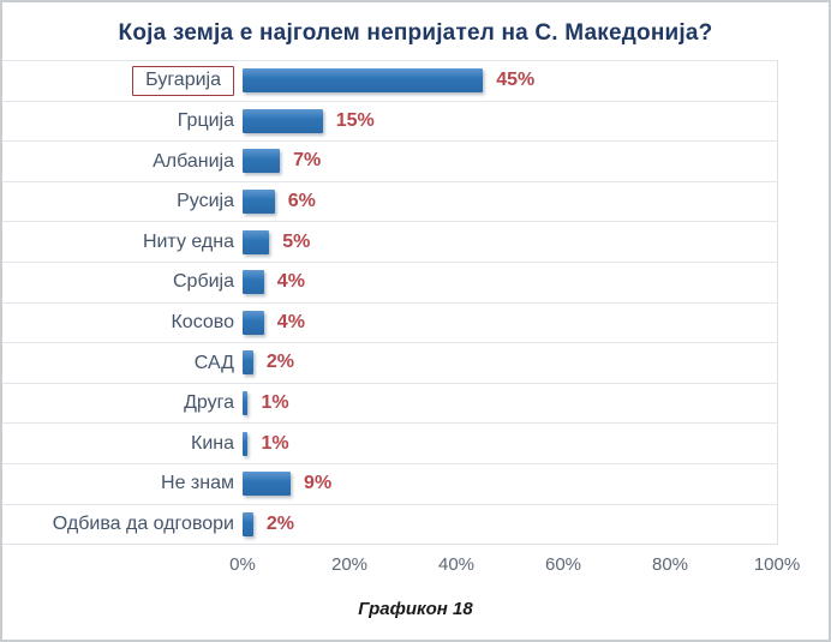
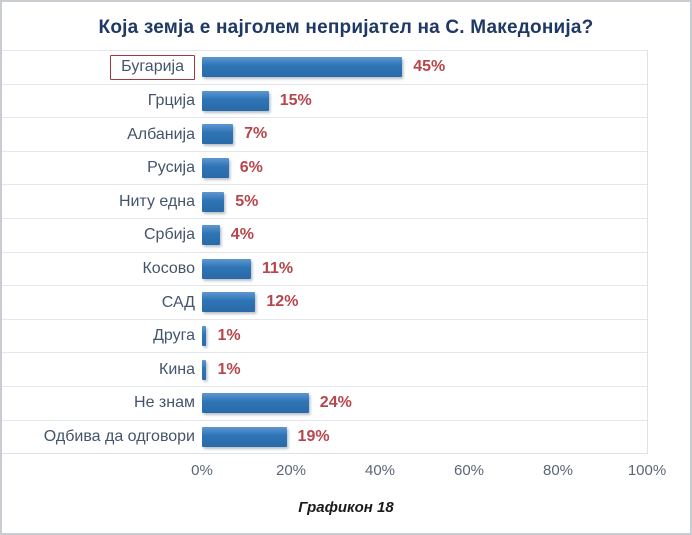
Косово: 4% -> 11%
САД: 2% -> 12%
Не знам: 9% -> 24%
Одбива да одговори: 2% -> 19%
